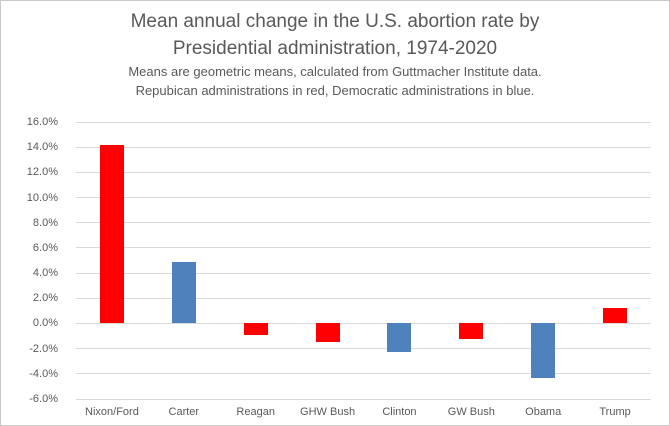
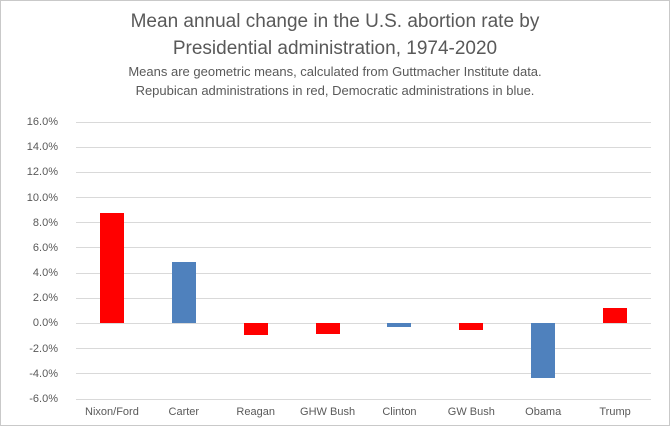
Nixon/Ford: 14.2% -> 8.8%
GHW Bush: -1.5% -> -0.8%
Clinton: -2.3% -> -0.3%
GW Bush: -1.2% -> -0.5%
